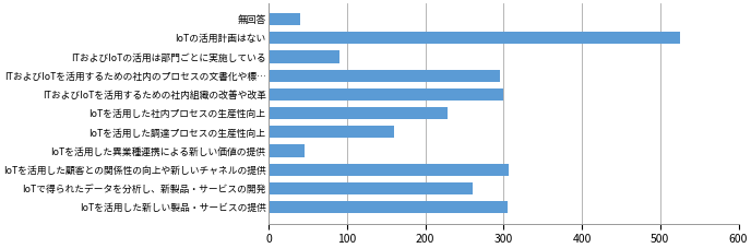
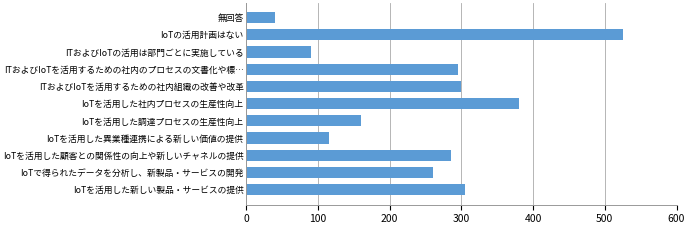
IoTを活用した社内プロセスの生産性向上: 228 -> 380
IoTを活用した異業種連携による新しい価値の提供: 46 -> 115
IoTを活用した顧客との関係性の向上や新しいチャネルの提供: 306 -> 285
